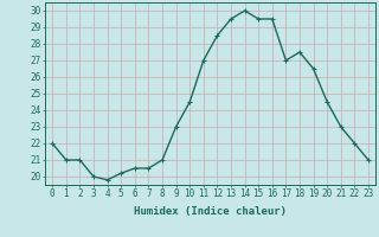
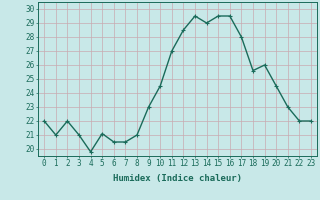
2: 21.0 -> 22.0
3: 20.0 -> 21.0
5: 20.2 -> 21.1
14: 30.0 -> 29.0
17: 27.0 -> 28.0
18: 27.5 -> 25.6
19: 26.5 -> 26.0
23: 21.0 -> 22.0
